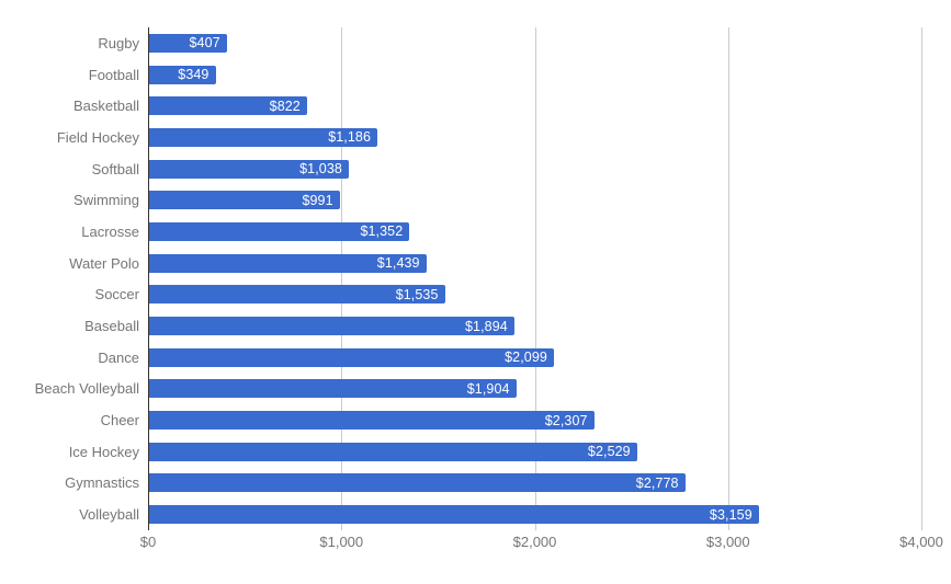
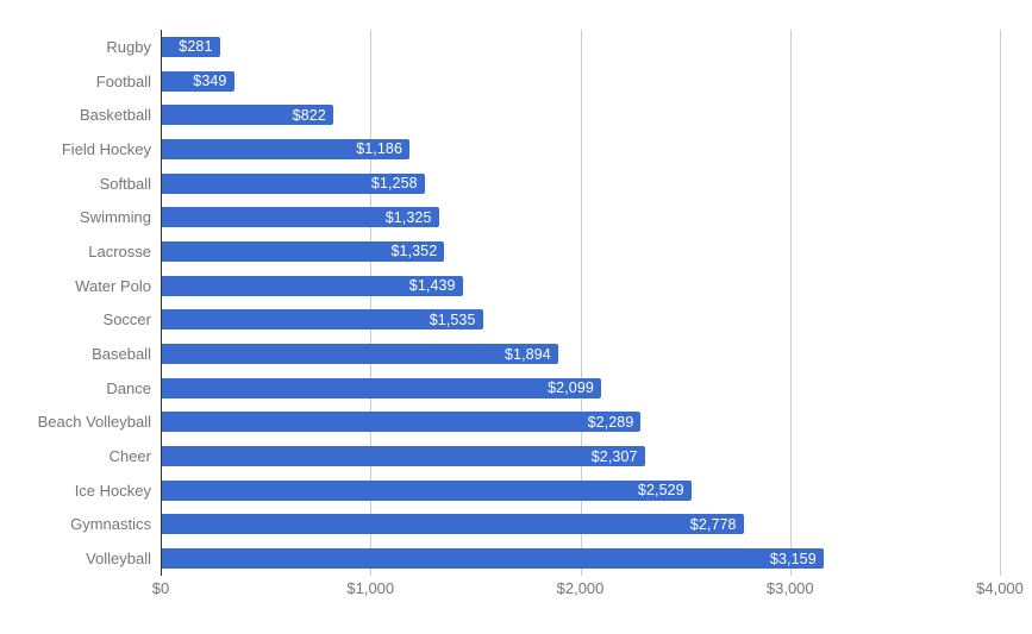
Rugby: $407 -> $281
Softball: $1,038 -> $1,258
Swimming: $991 -> $1,325
Beach Volleyball: $1,904 -> $2,289
